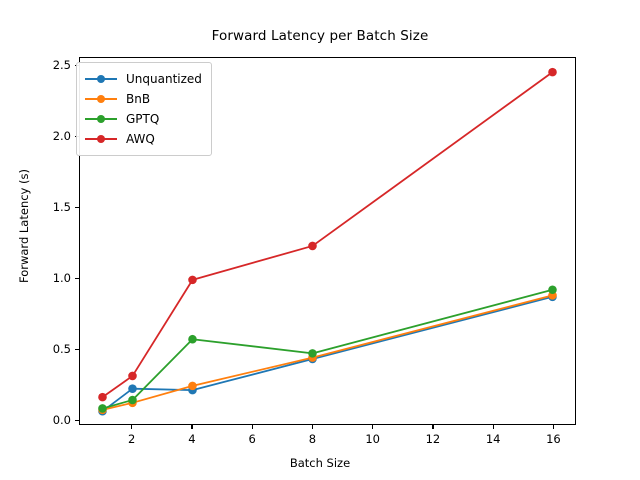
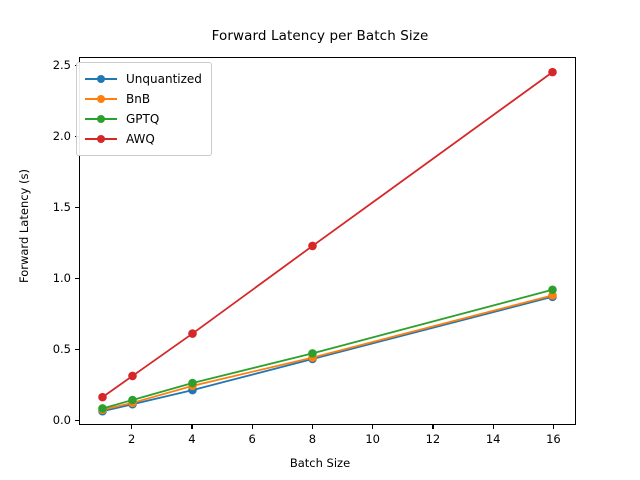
Unquantized/2: 0.22 -> 0.11
GPTQ/4: 0.57 -> 0.26
AWQ/4: 0.99 -> 0.61
